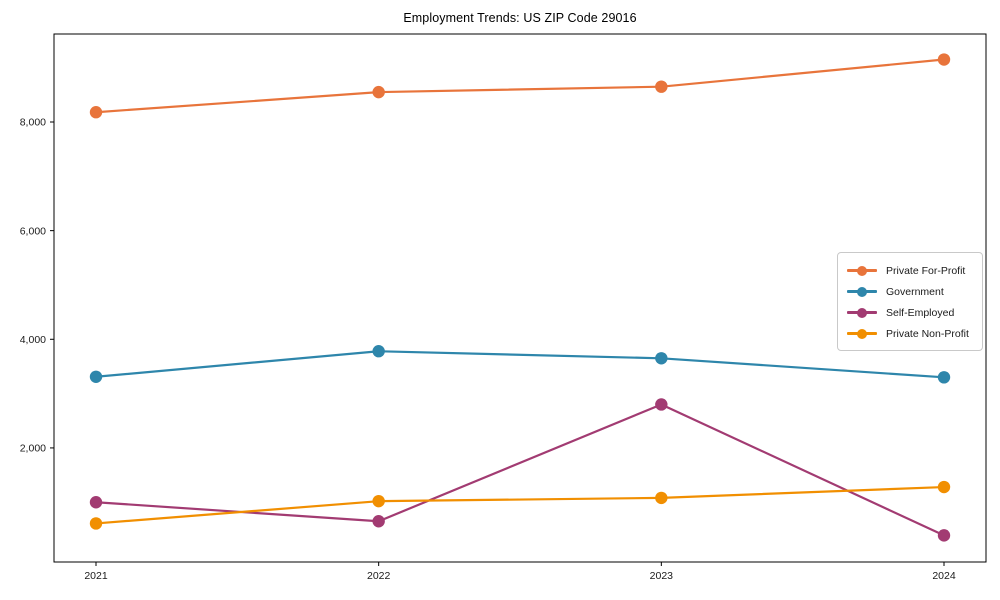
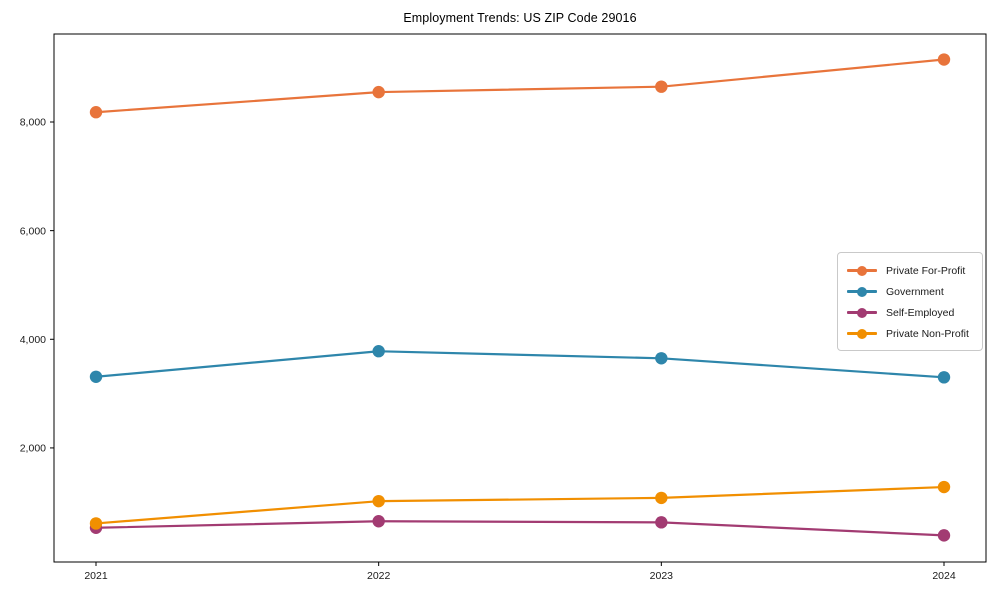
Self-Employed/2021: 1000 -> 500
Self-Employed/2023: 2800 -> 600
